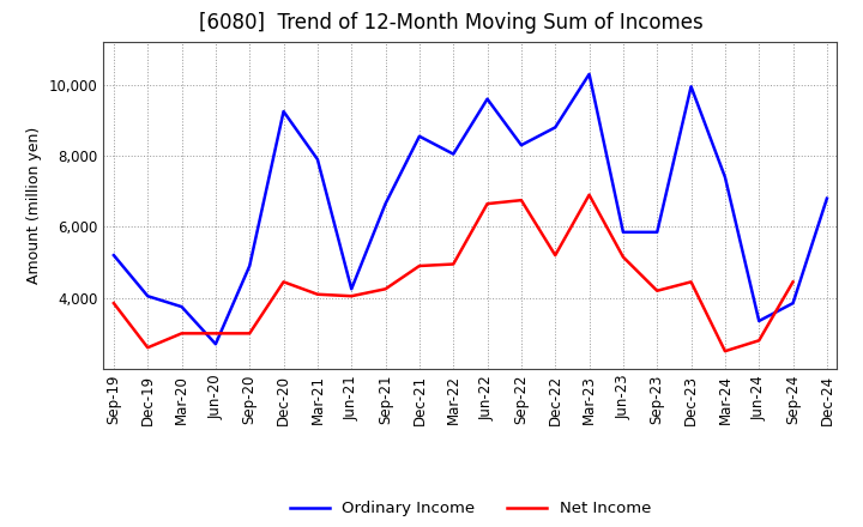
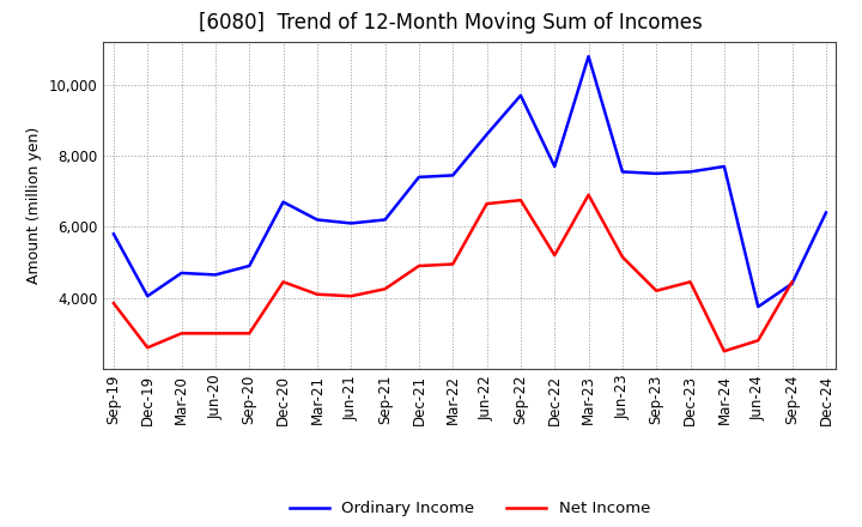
Ordinary Income/Sep-19: 5,200 -> 5,800
Ordinary Income/Mar-20: 3,750 -> 4,700
Ordinary Income/Jun-20: 2,700 -> 4,650
Ordinary Income/Dec-20: 9,250 -> 6,700
Ordinary Income/Mar-21: 7,900 -> 6,200
Ordinary Income/Jun-21: 4,250 -> 6,100
Ordinary Income/Sep-21: 6,650 -> 6,200
Ordinary Income/Dec-21: 8,550 -> 7,400
Ordinary Income/Mar-22: 8,050 -> 7,450
Ordinary Income/Jun-22: 9,600 -> 8,600
Ordinary Income/Sep-22: 8,300 -> 9,700
Ordinary Income/Dec-22: 8,800 -> 7,700
Ordinary Income/Mar-23: 10,300 -> 10,800
Ordinary Income/Jun-23: 5,850 -> 7,550
Ordinary Income/Sep-23: 5,850 -> 7,500
Ordinary Income/Dec-23: 9,950 -> 7,550
Ordinary Income/Mar-24: 7,400 -> 7,700
Ordinary Income/Jun-24: 3,350 -> 3,750
Ordinary Income/Sep-24: 3,850 -> 4,400
Ordinary Income/Dec-24: 6,800 -> 6,400
